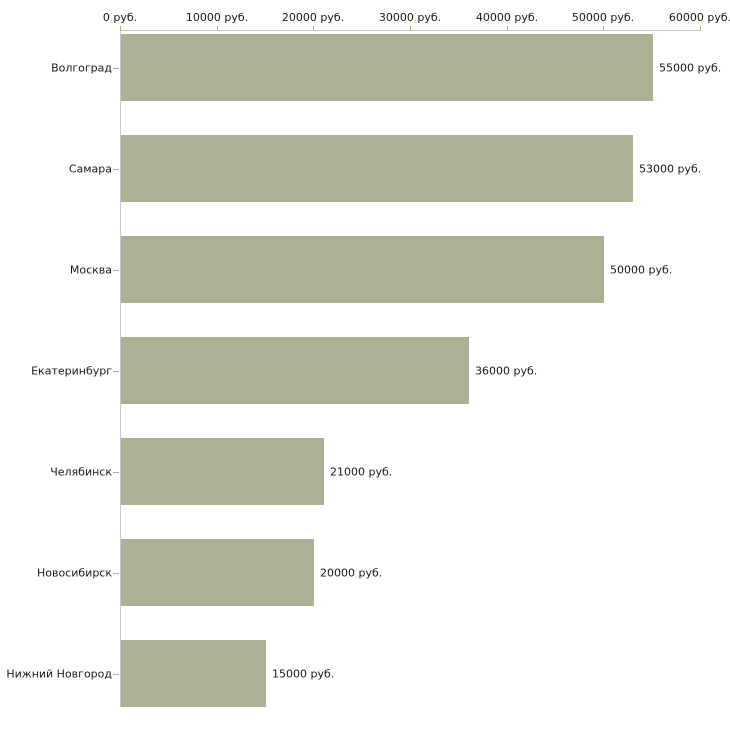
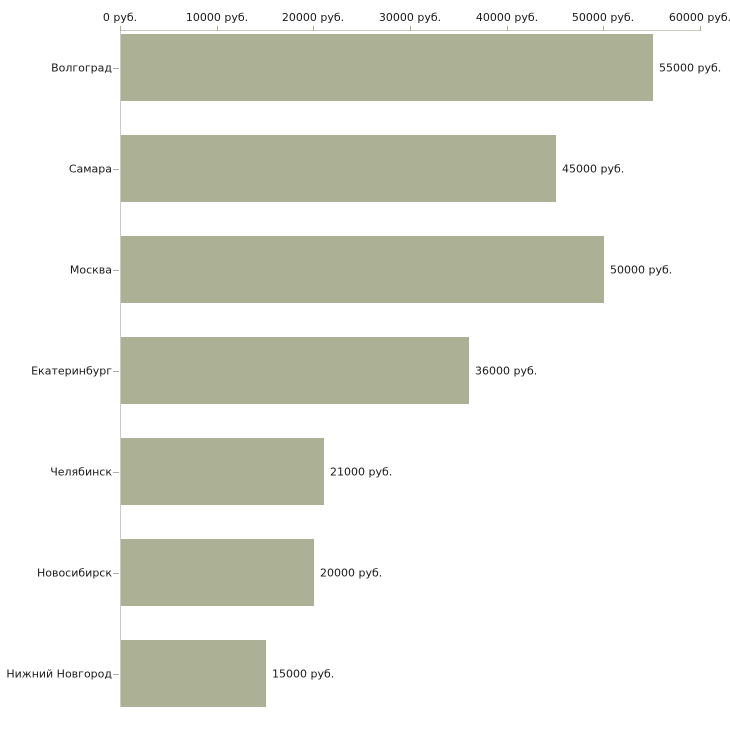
Самара: 53000 -> 45000
